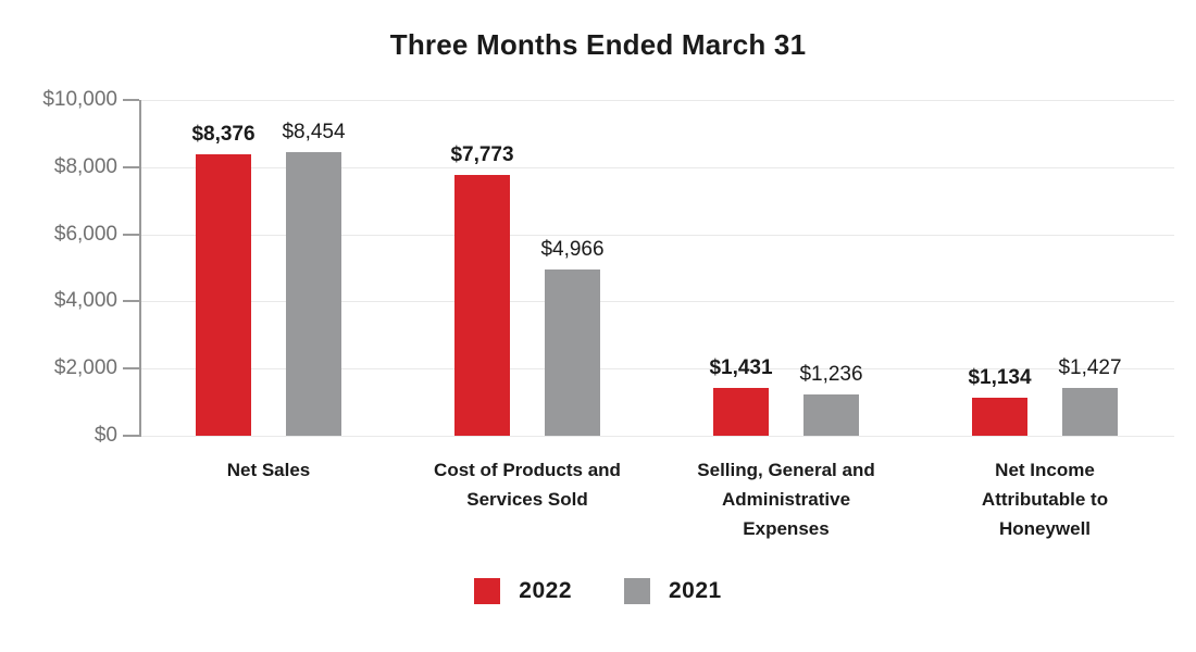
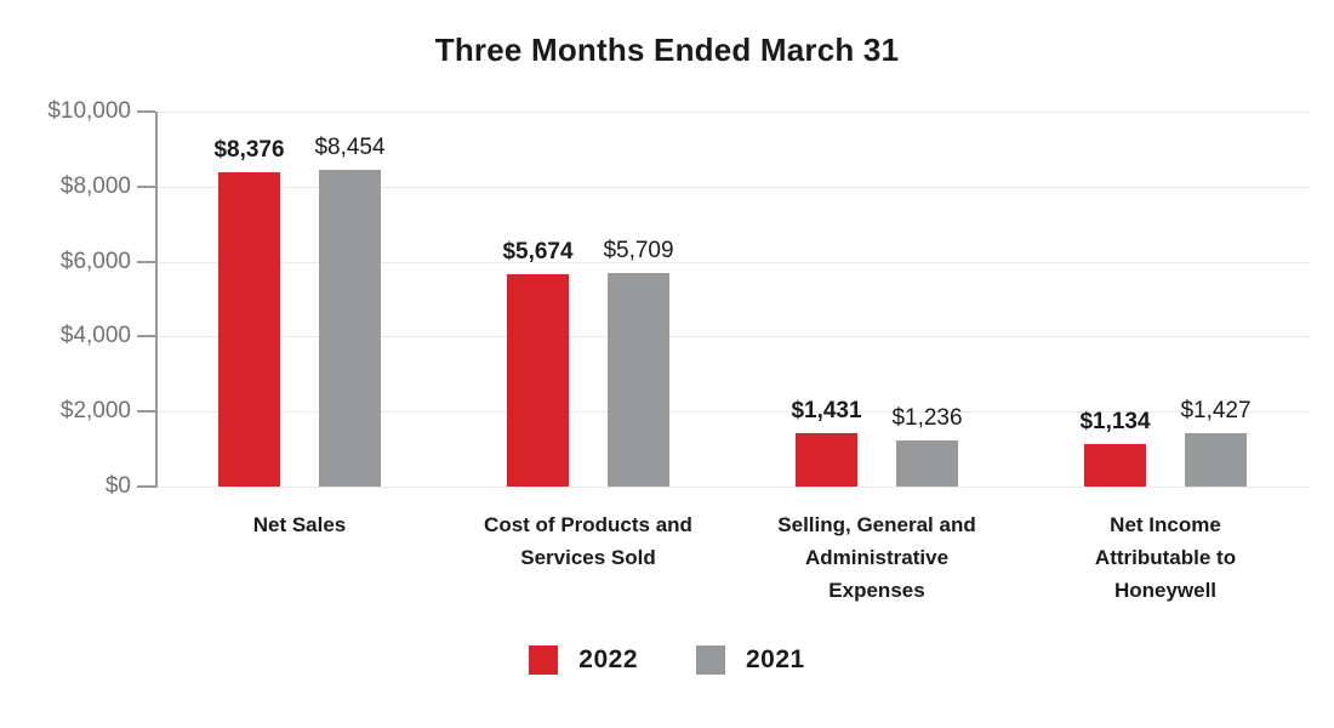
2022/Cost of Products and Services Sold: $7,773 -> $5,674
2021/Cost of Products and Services Sold: $4,966 -> $5,709
